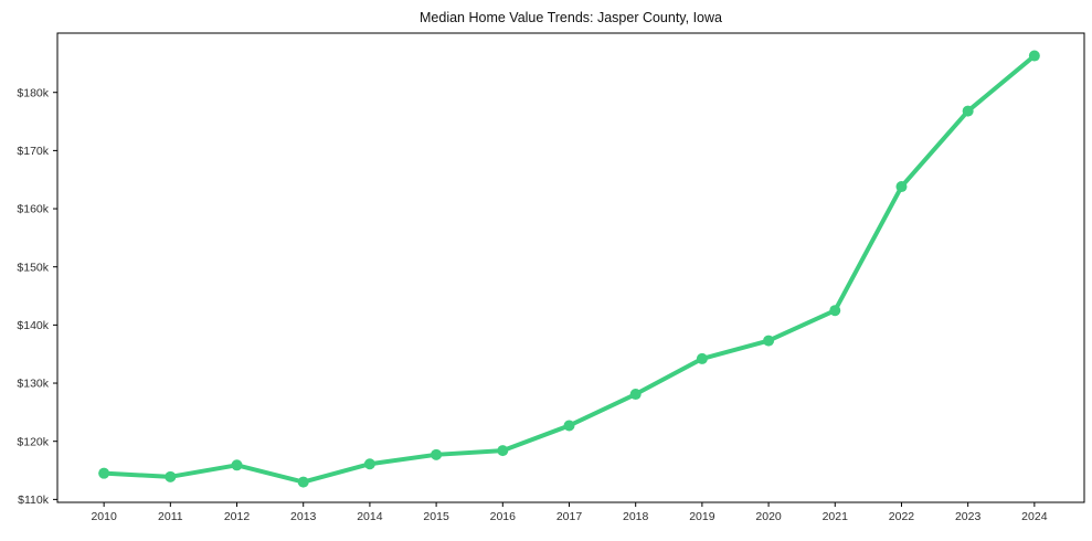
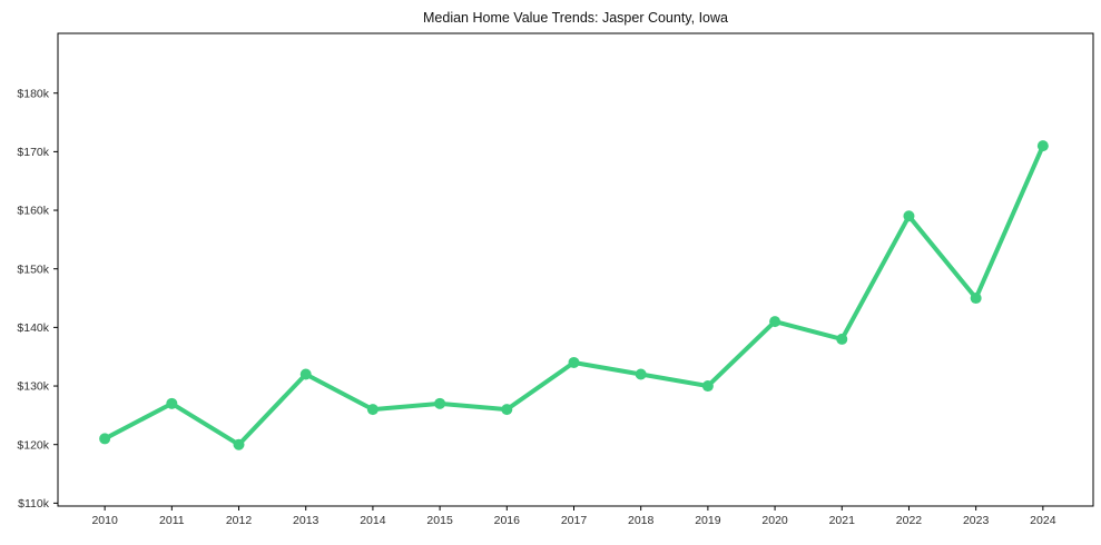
2010: $114k -> $121k
2011: $114k -> $127k
2012: $116k -> $120k
2013: $113k -> $132k
2014: $116k -> $126k
2015: $118k -> $127k
2016: $118k -> $126k
2017: $123k -> $134k
2018: $128k -> $132k
2019: $134k -> $130k
2020: $137k -> $141k
2021: $142k -> $138k
2022: $164k -> $159k
2023: $177k -> $145k
2024: $186k -> $171k
